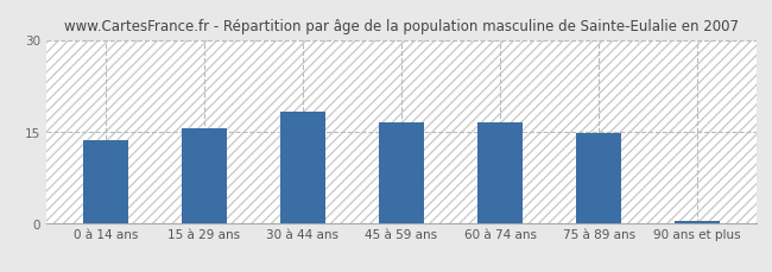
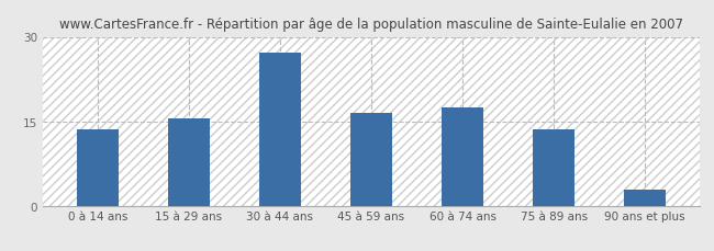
30 à 44 ans: 18.2 -> 27.2
60 à 74 ans: 16.4 -> 17.4
75 à 89 ans: 14.7 -> 13.6
90 ans et plus: 0.3 -> 2.8
